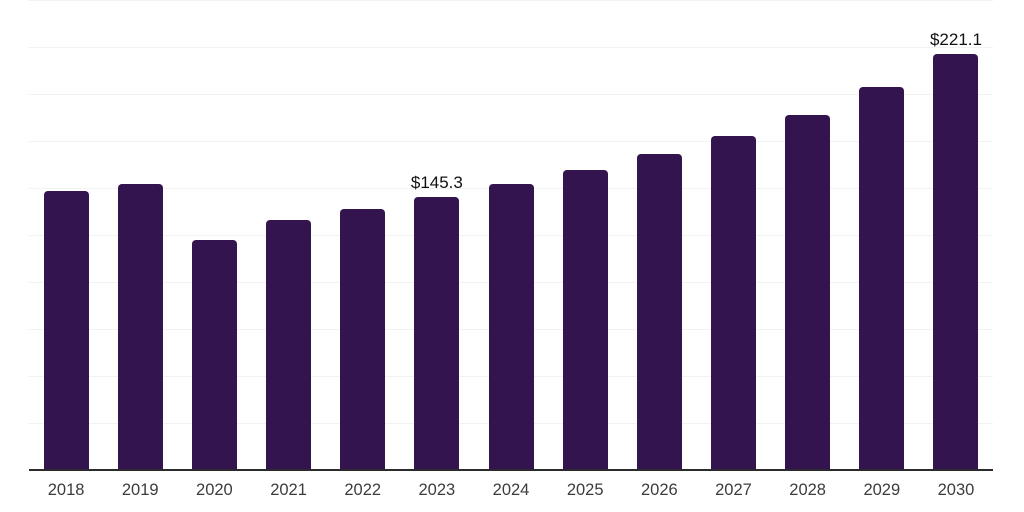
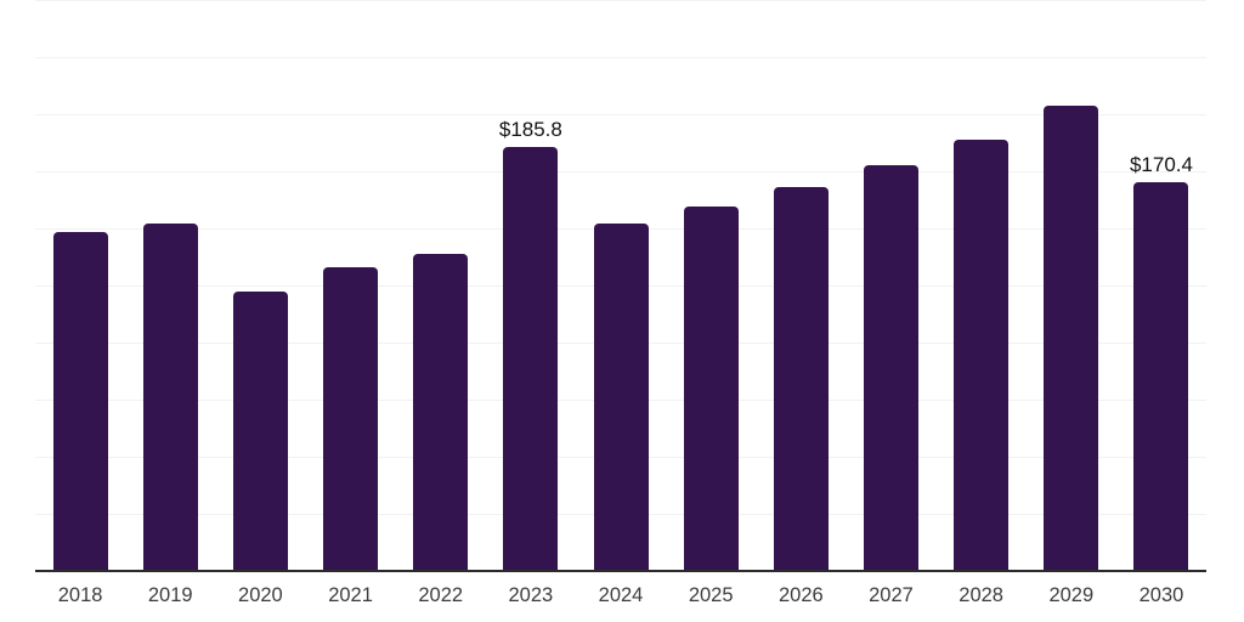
2023: $145.3 -> $185.8
2030: $221.1 -> $170.4
